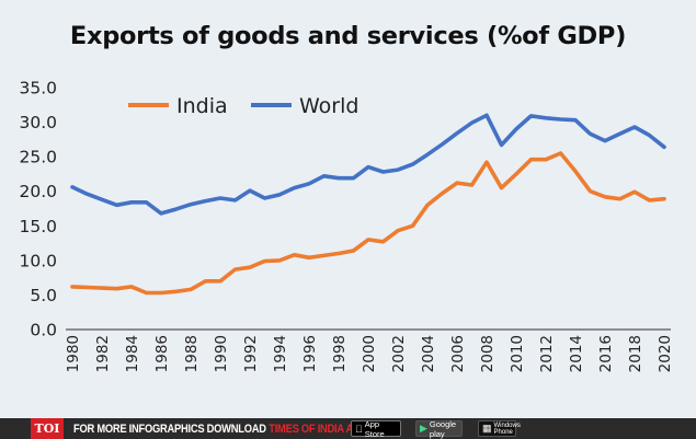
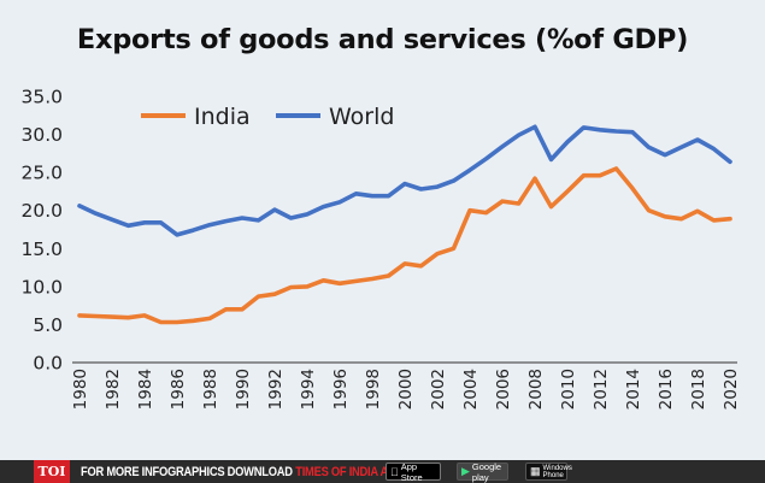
India/2004: 18 -> 20
